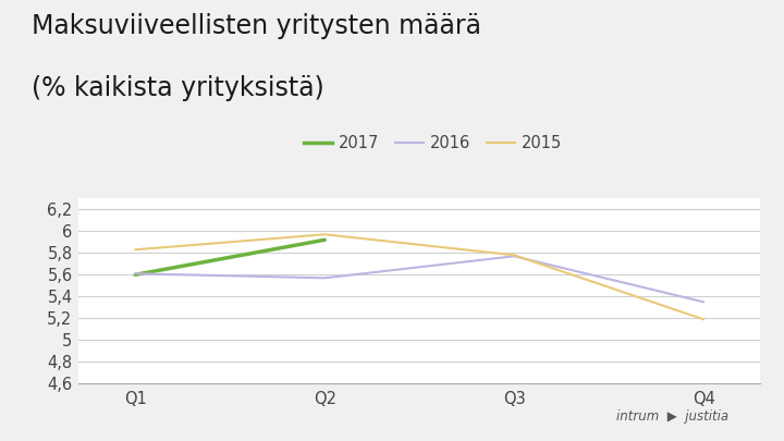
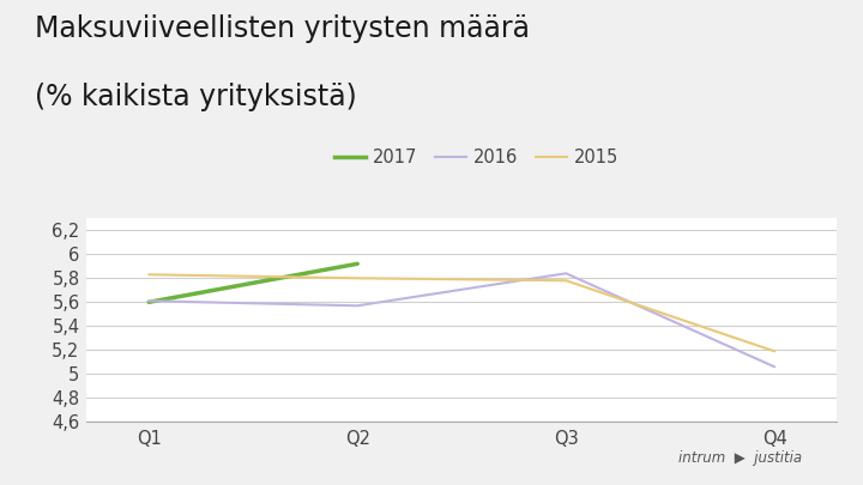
2015/Q2: 5,97 -> 5,80
2016/Q3: 5,77 -> 5,84
2016/Q4: 5,35 -> 5,06
